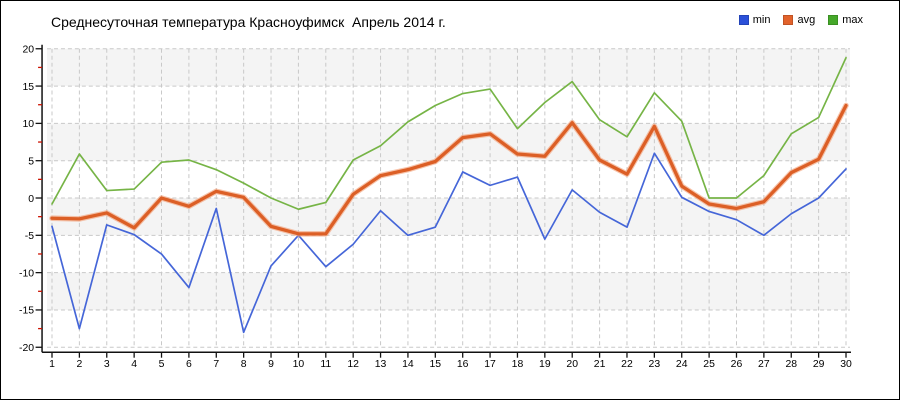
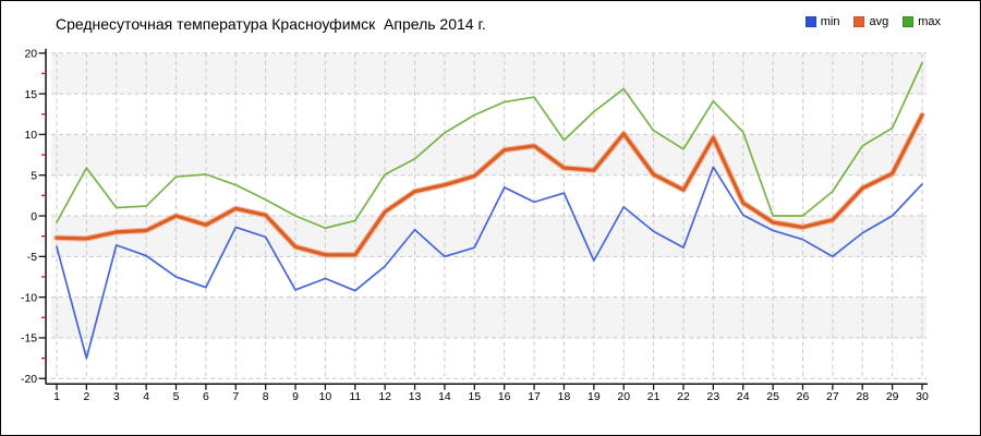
avg/4: -4 -> -2
min/6: -12 -> -9
min/8: -18 -> -3
min/10: -5 -> -8
